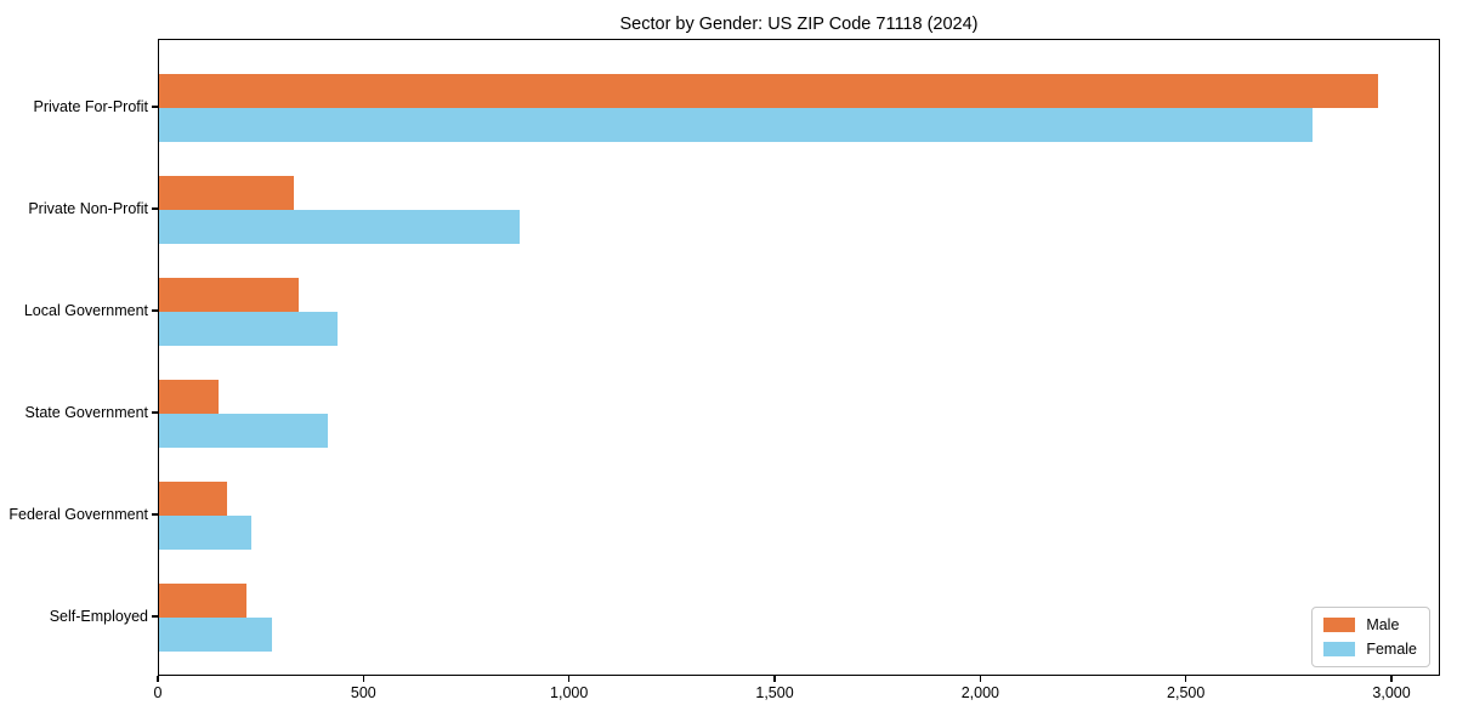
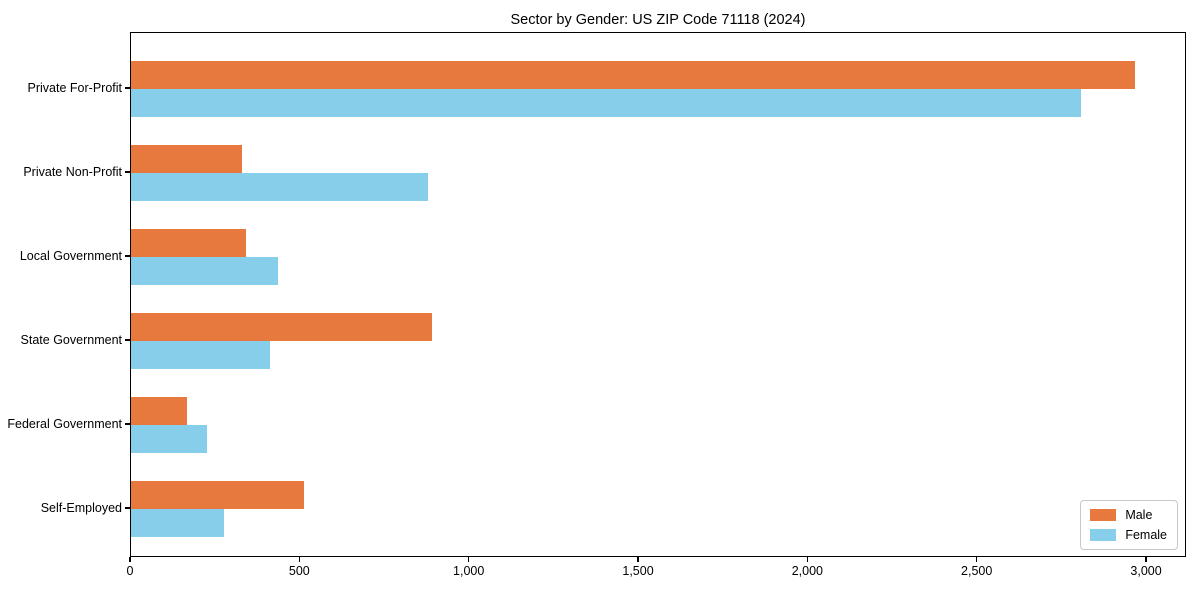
Male/State Government: 150 -> 890
Male/Self-Employed: 210 -> 510
